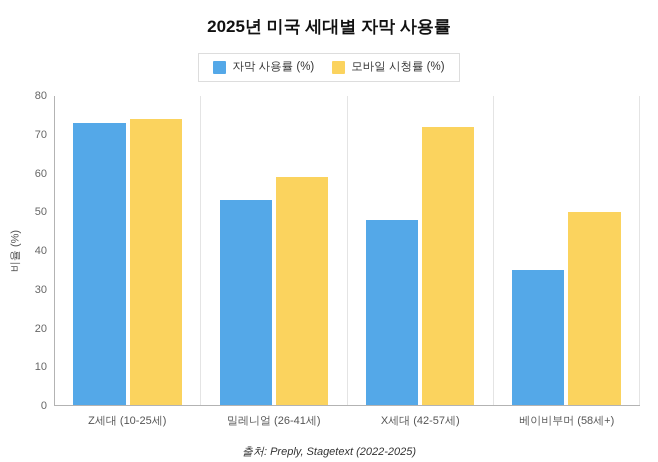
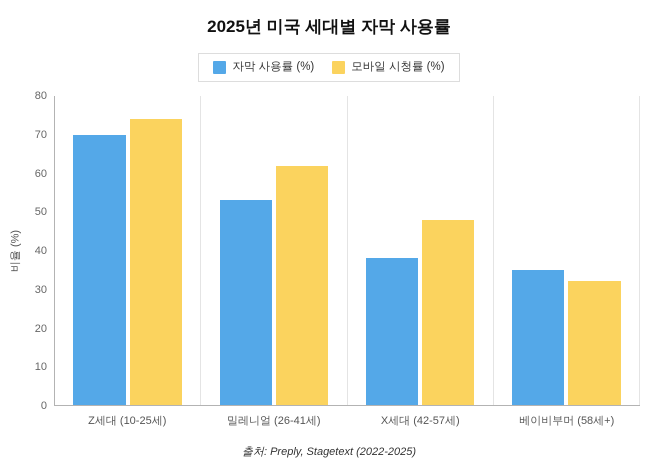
자막 사용률 (%)/Z세대 (10-25세): 73 -> 70
모바일 시청률 (%)/밀레니얼 (26-41세): 59 -> 62
자막 사용률 (%)/X세대 (42-57세): 48 -> 38
모바일 시청률 (%)/X세대 (42-57세): 72 -> 48
모바일 시청률 (%)/베이비부머 (58세+): 50 -> 32
